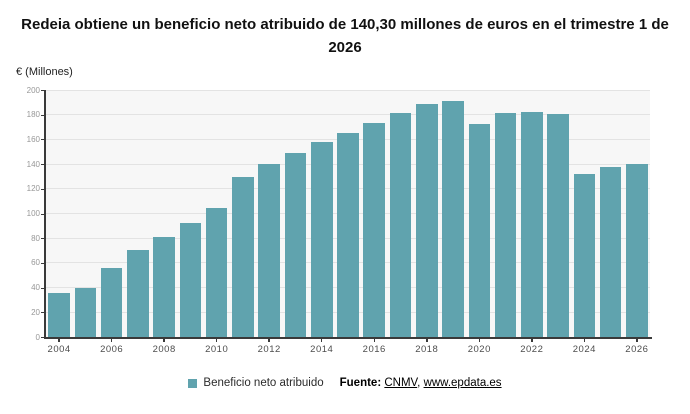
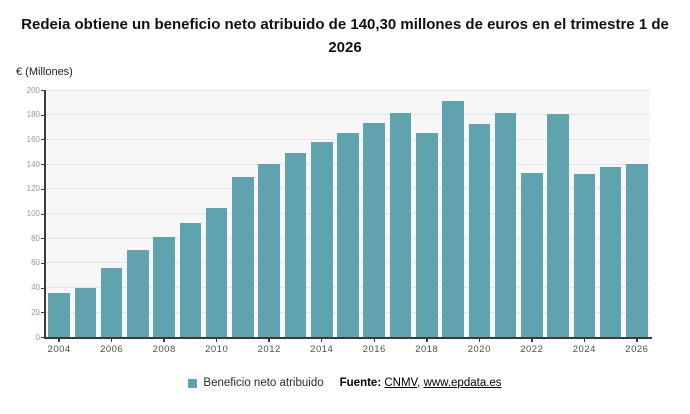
2018: 189 -> 165
2022: 182 -> 133
